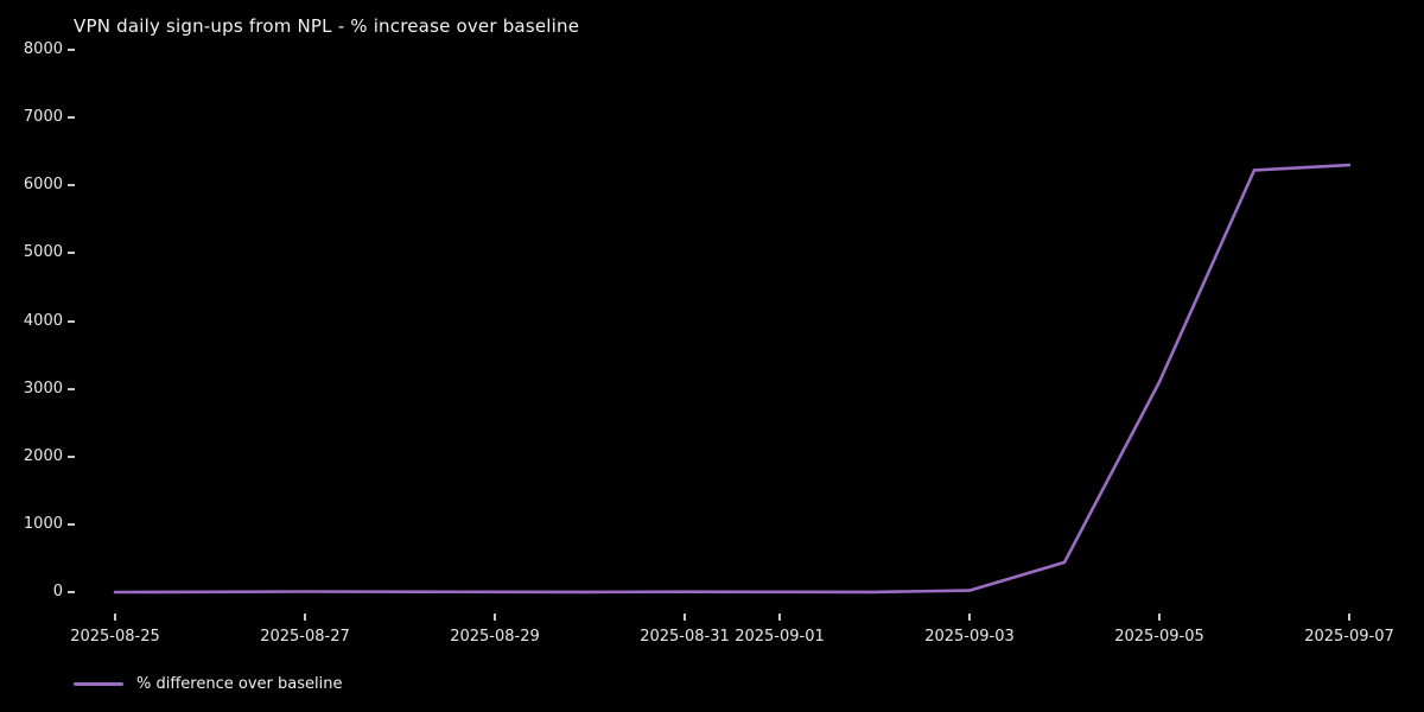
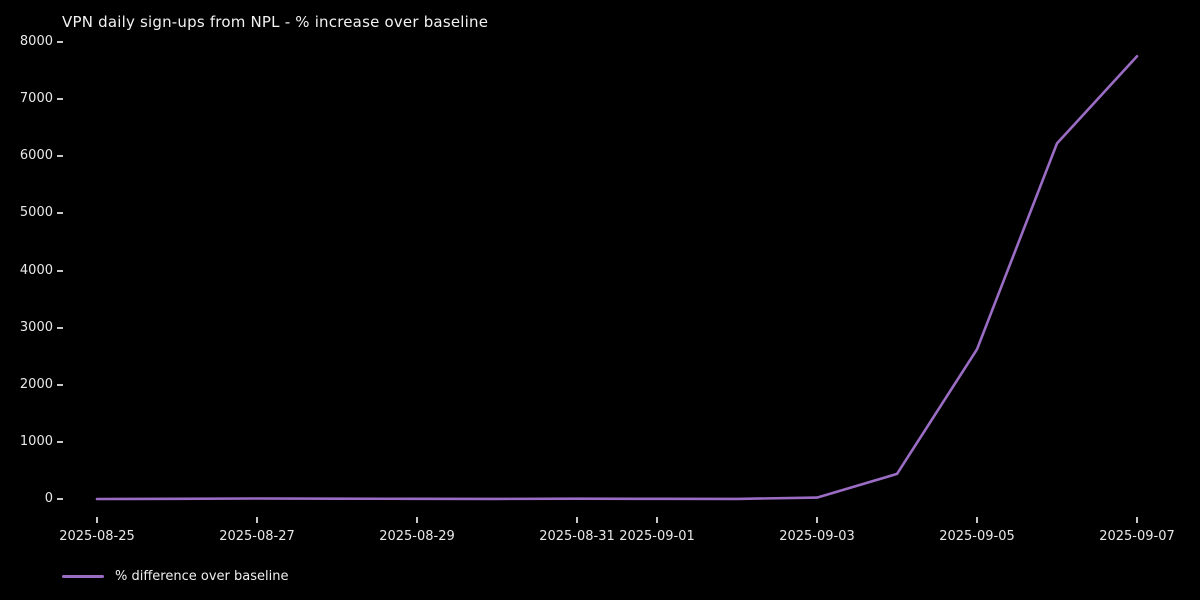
2025-09-05: 3100 -> 2600
2025-09-07: 6300 -> 7800
